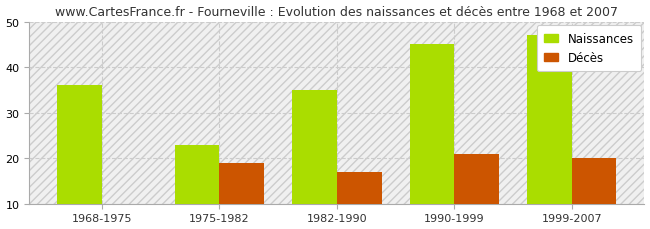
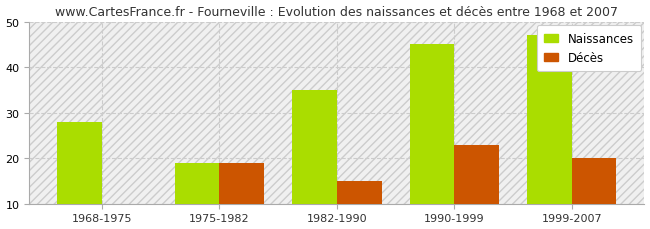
Naissances/1968-1975: 36 -> 28
Naissances/1975-1982: 23 -> 19
Décès/1982-1990: 17 -> 15
Décès/1990-1999: 21 -> 23
